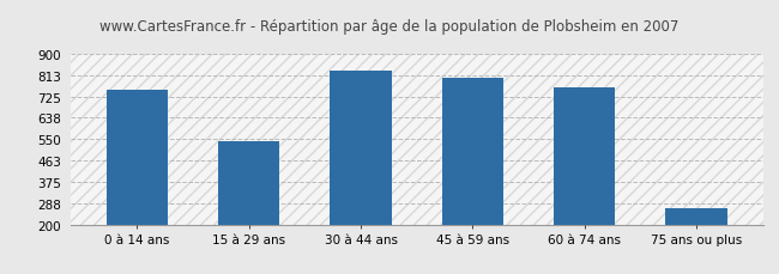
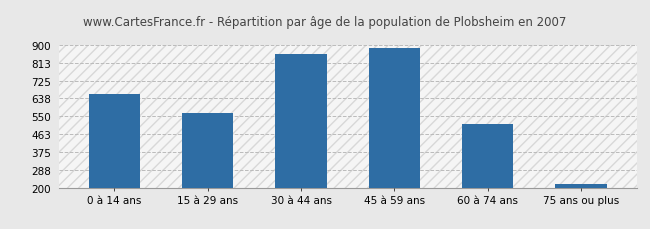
0 à 14 ans: 755 -> 660
15 à 29 ans: 540 -> 565
30 à 44 ans: 830 -> 855
45 à 59 ans: 800 -> 885
60 à 74 ans: 765 -> 510
75 ans ou plus: 265 -> 220
